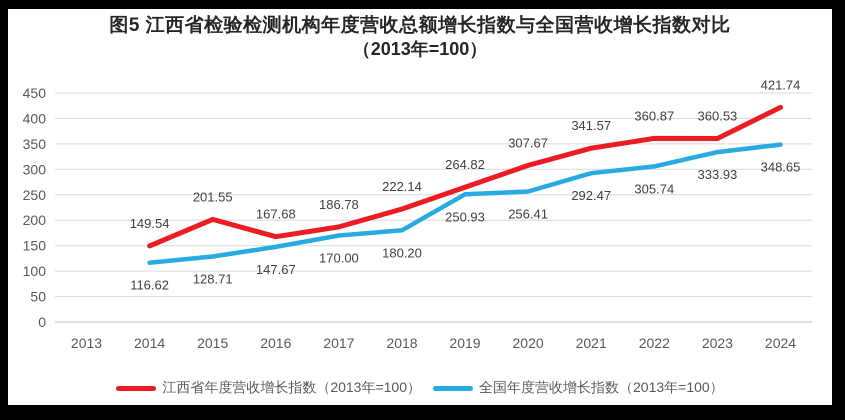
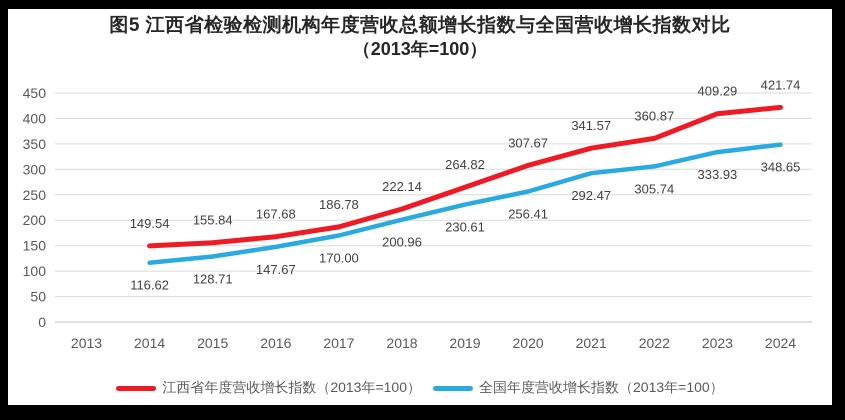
江西省年度营收增长指数（2013年=100）/2015: 201.55 -> 155.84
全国年度营收增长指数（2013年=100）/2018: 180.20 -> 200.96
全国年度营收增长指数（2013年=100）/2019: 250.93 -> 230.61
江西省年度营收增长指数（2013年=100）/2023: 360.53 -> 409.29
